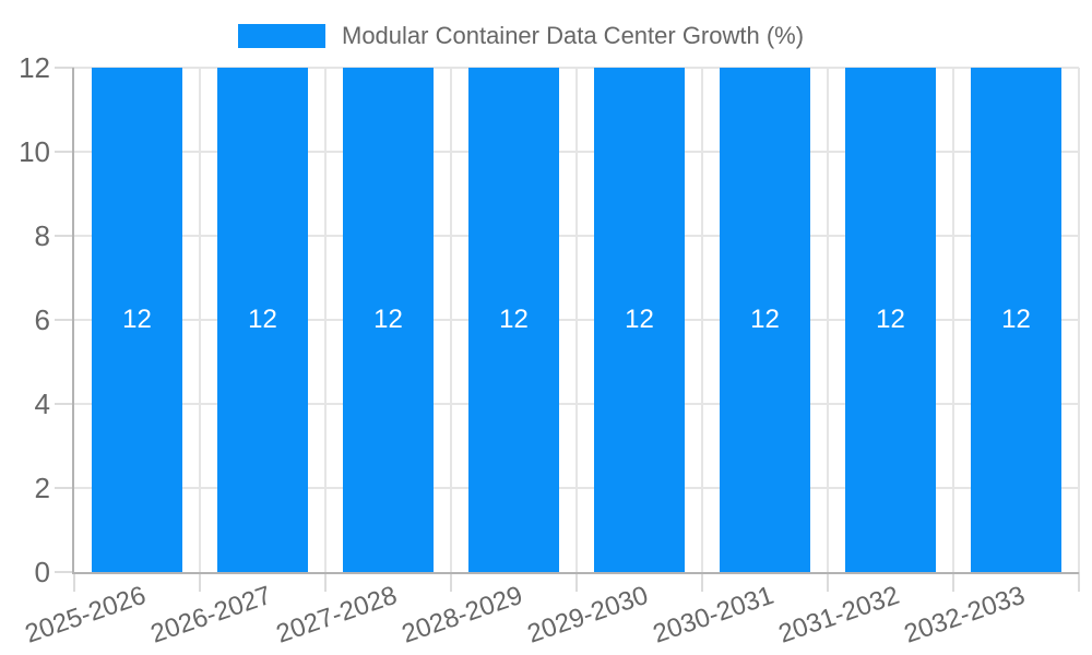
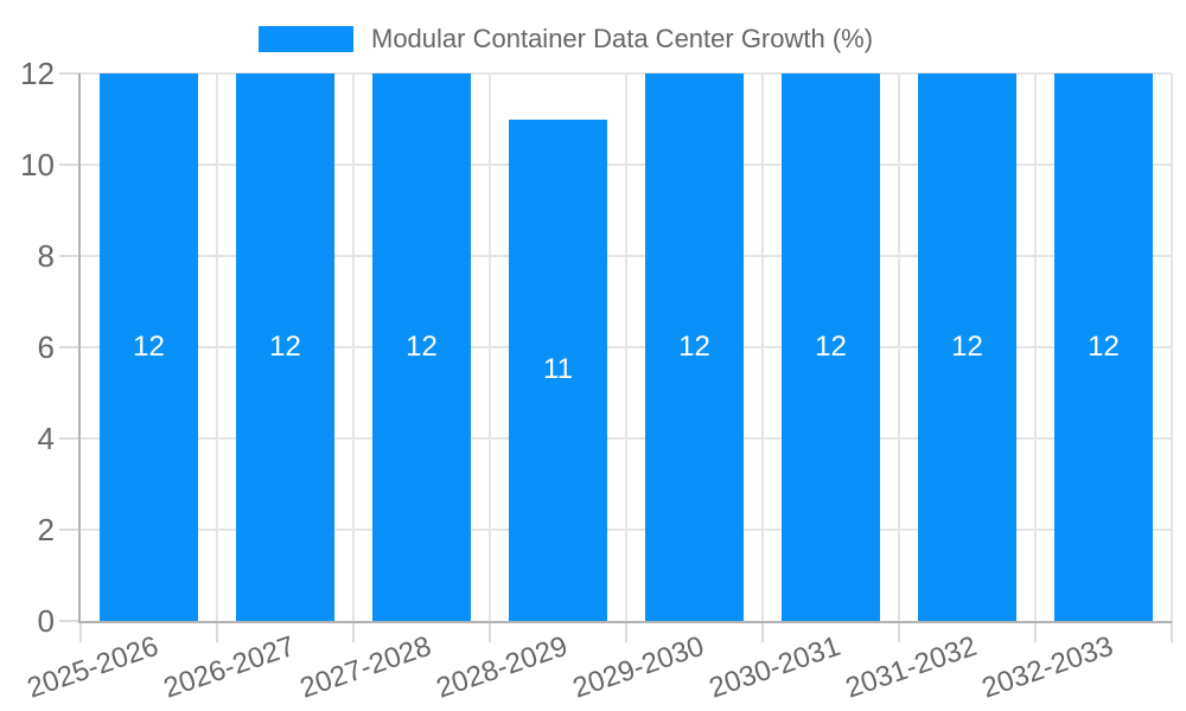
2028-2029: 12 -> 11
